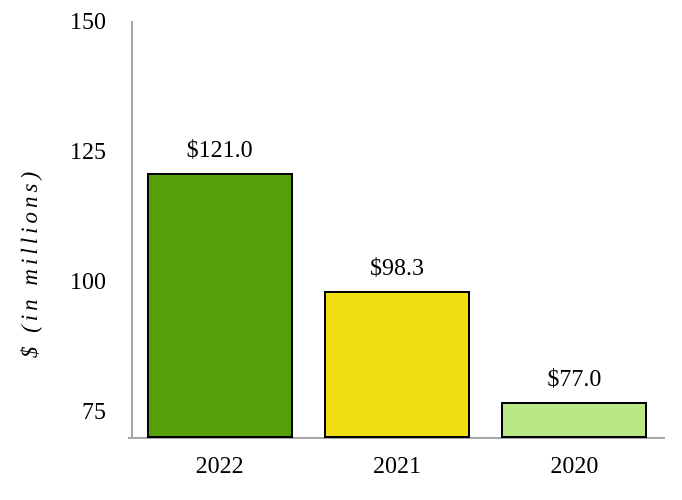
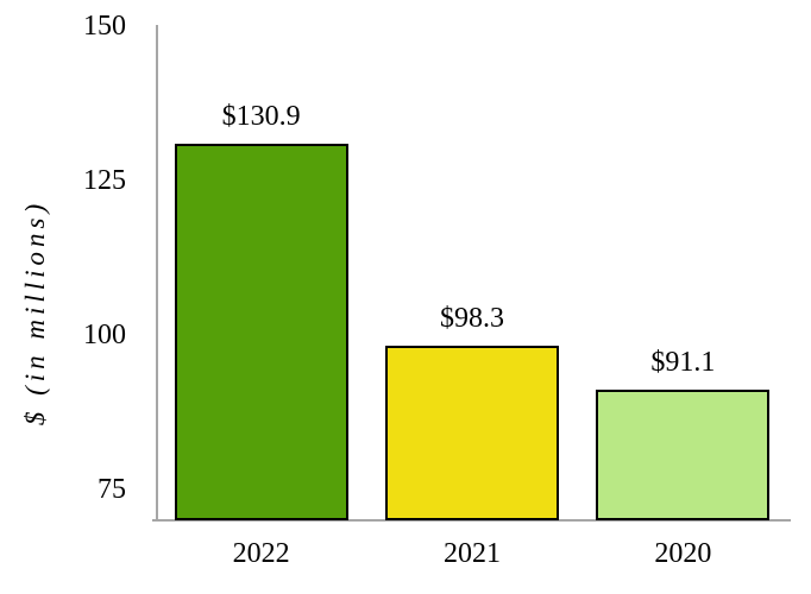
2022: $121.0 -> $130.9
2020: $77.0 -> $91.1
